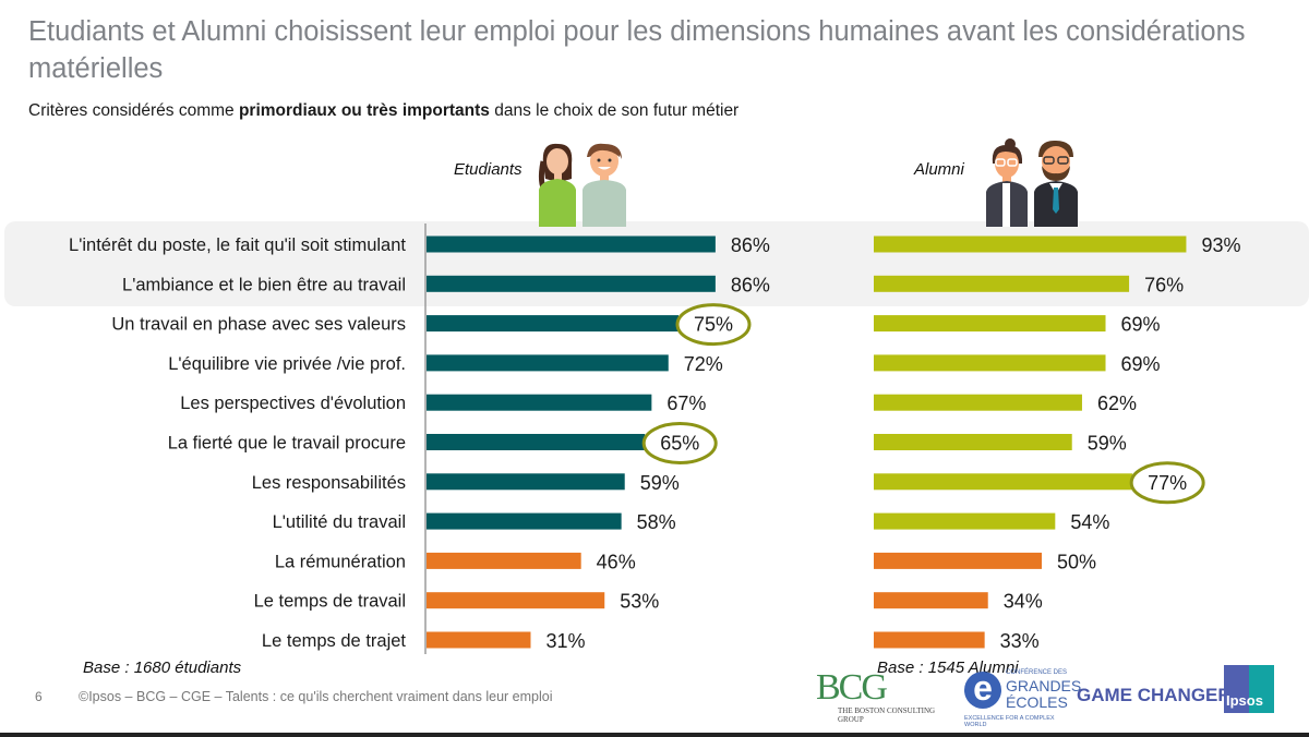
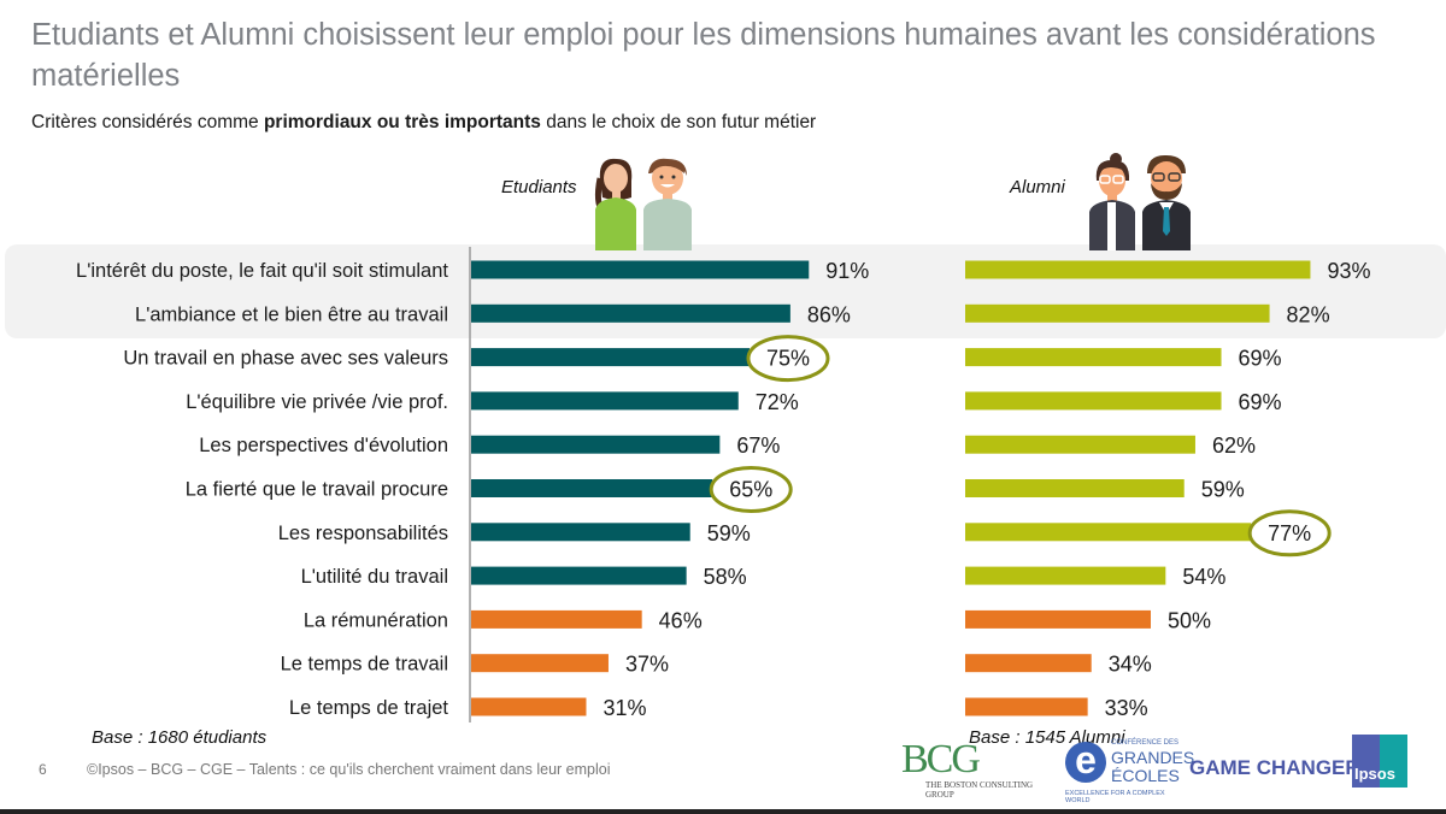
Etudiants/L'intérêt du poste, le fait qu'il soit stimulant: 86% -> 91%
Alumni/L'ambiance et le bien être au travail: 76% -> 82%
Etudiants/Le temps de travail: 53% -> 37%
